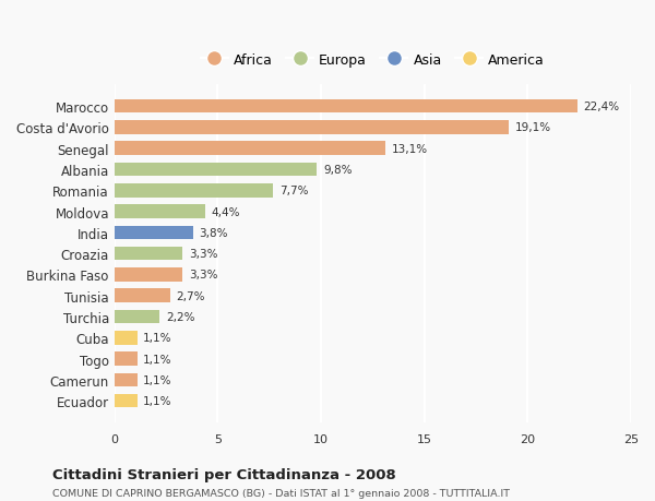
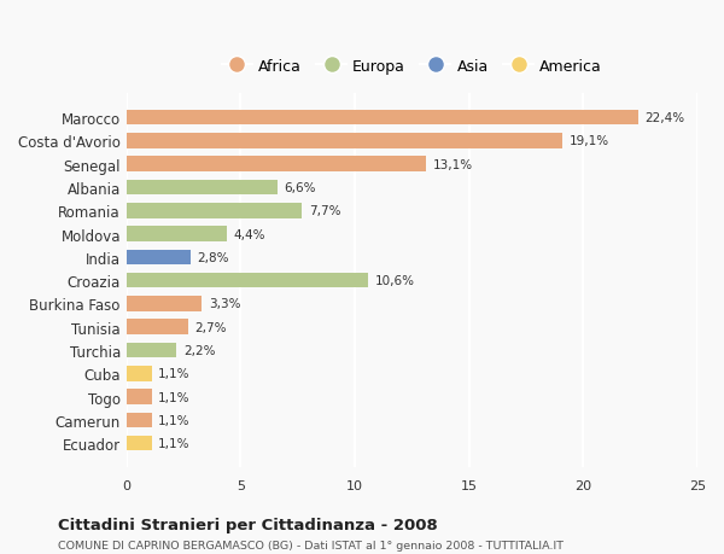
Albania: 9,8% -> 6,6%
India: 3,8% -> 2,8%
Croazia: 3,3% -> 10,6%
